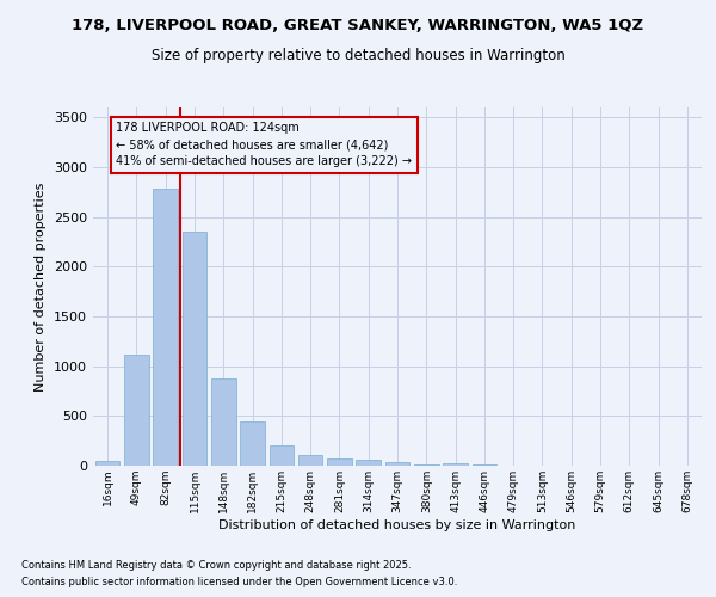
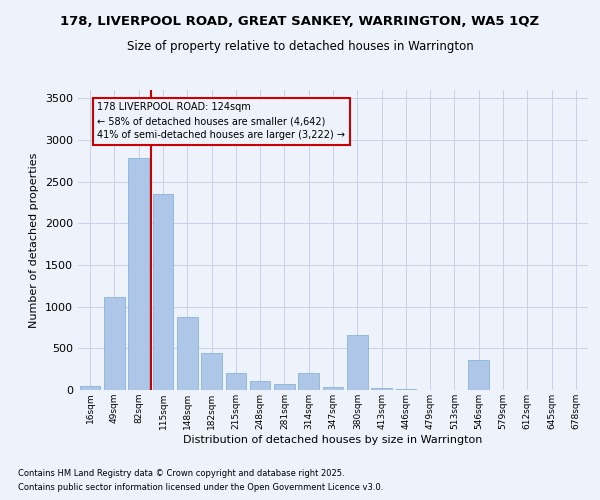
314sqm: 60 -> 200
380sqm: 20 -> 660
546sqm: 0 -> 360
